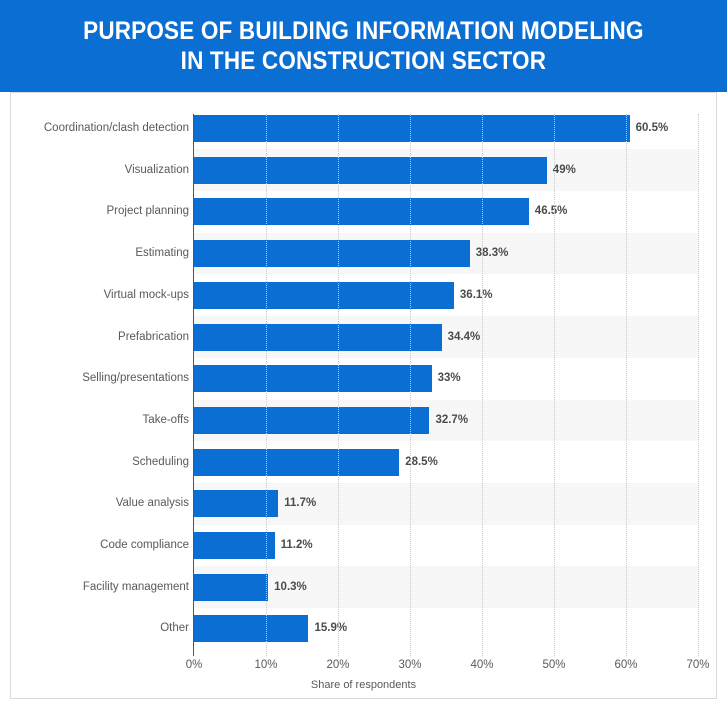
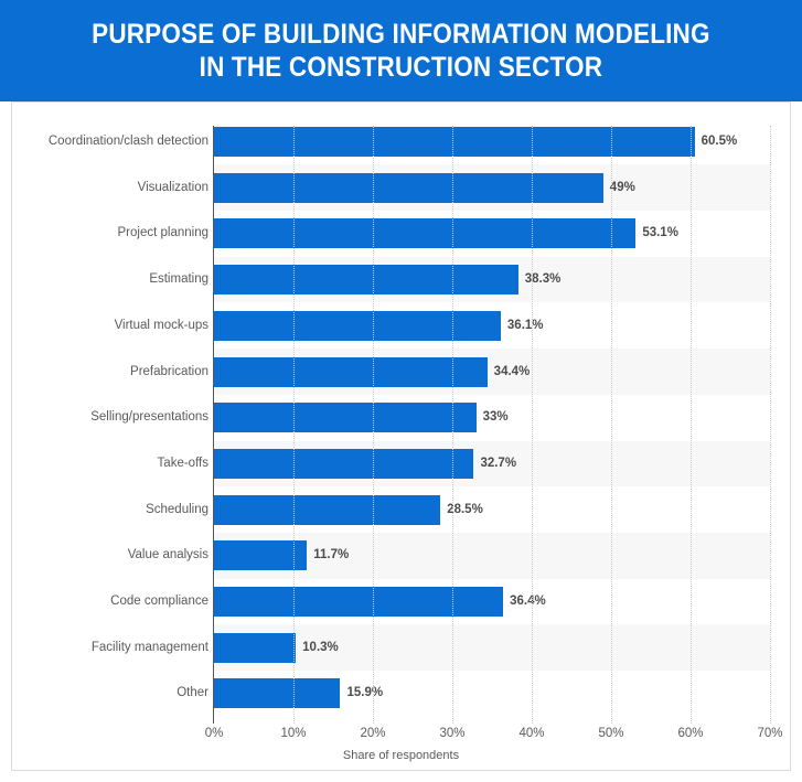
Project planning: 46.5% -> 53.1%
Code compliance: 11.2% -> 36.4%
